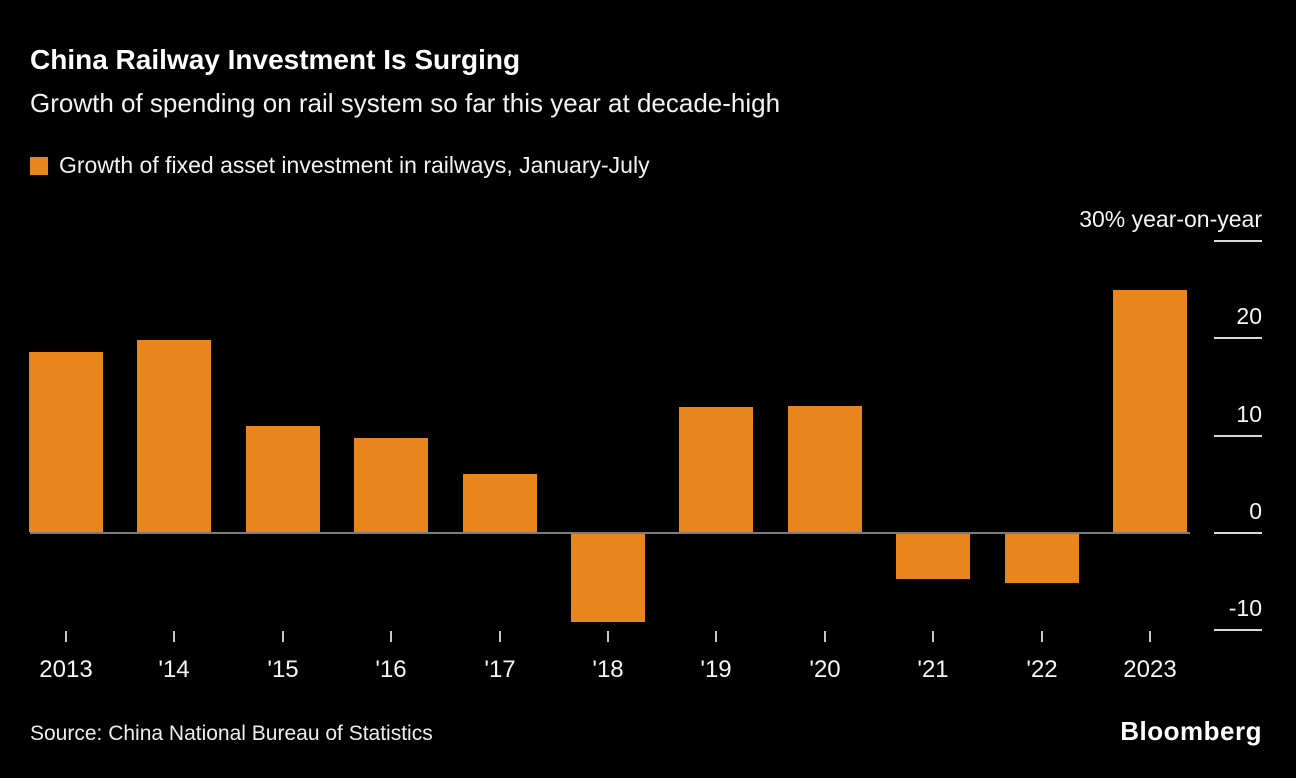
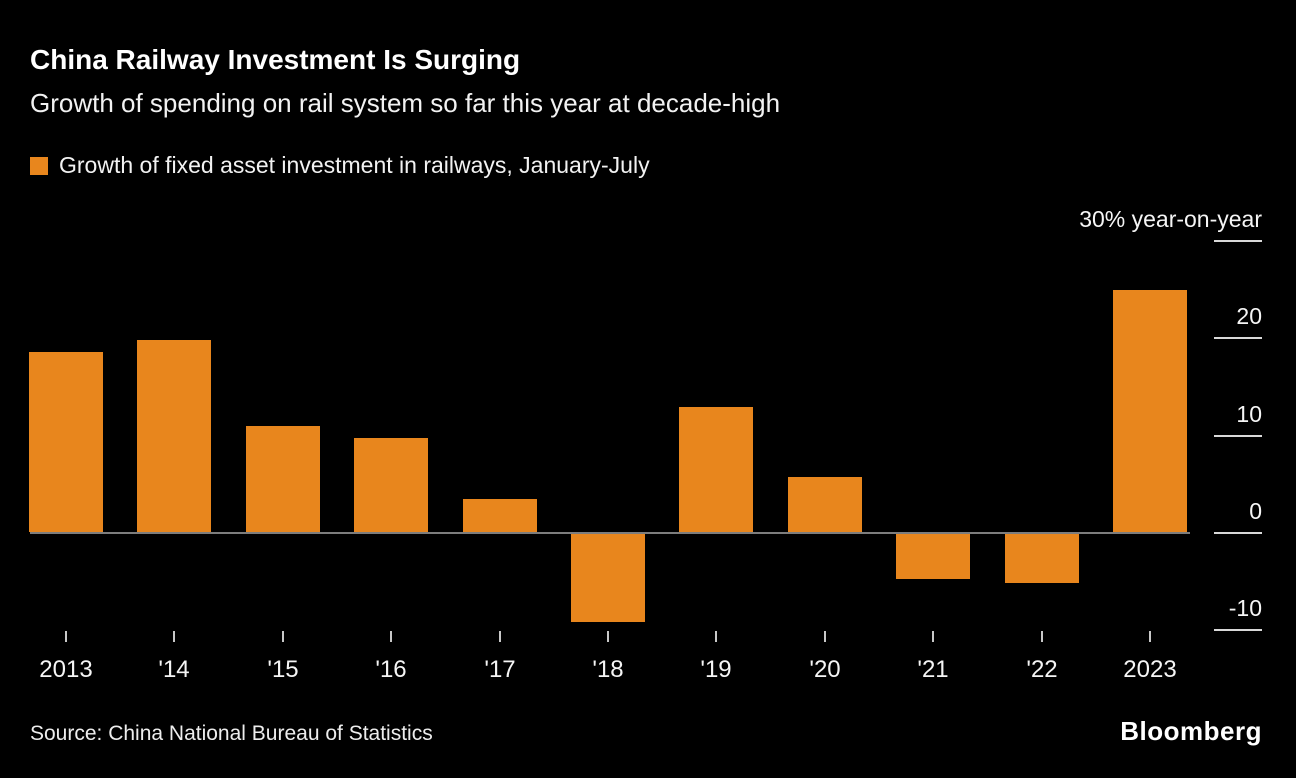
'17: 6 -> 3
'20: 13 -> 6
